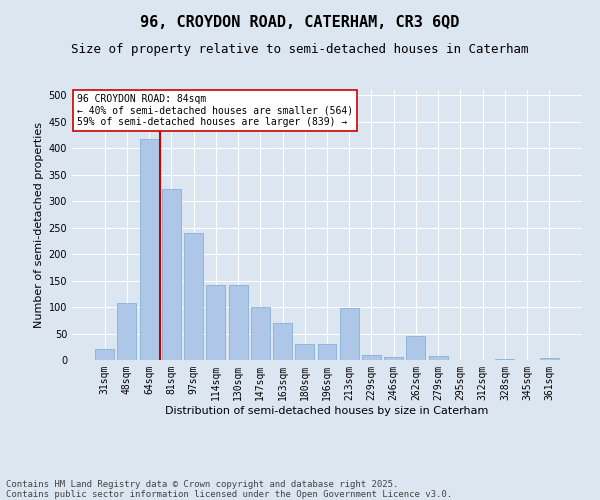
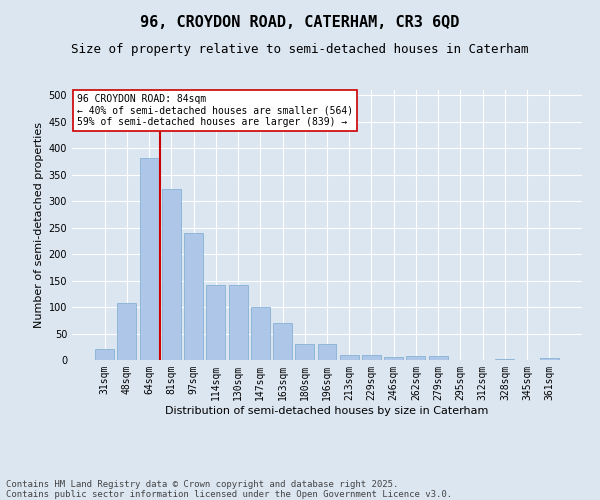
64sqm: 418 -> 381
213sqm: 98 -> 10
262sqm: 46 -> 7
